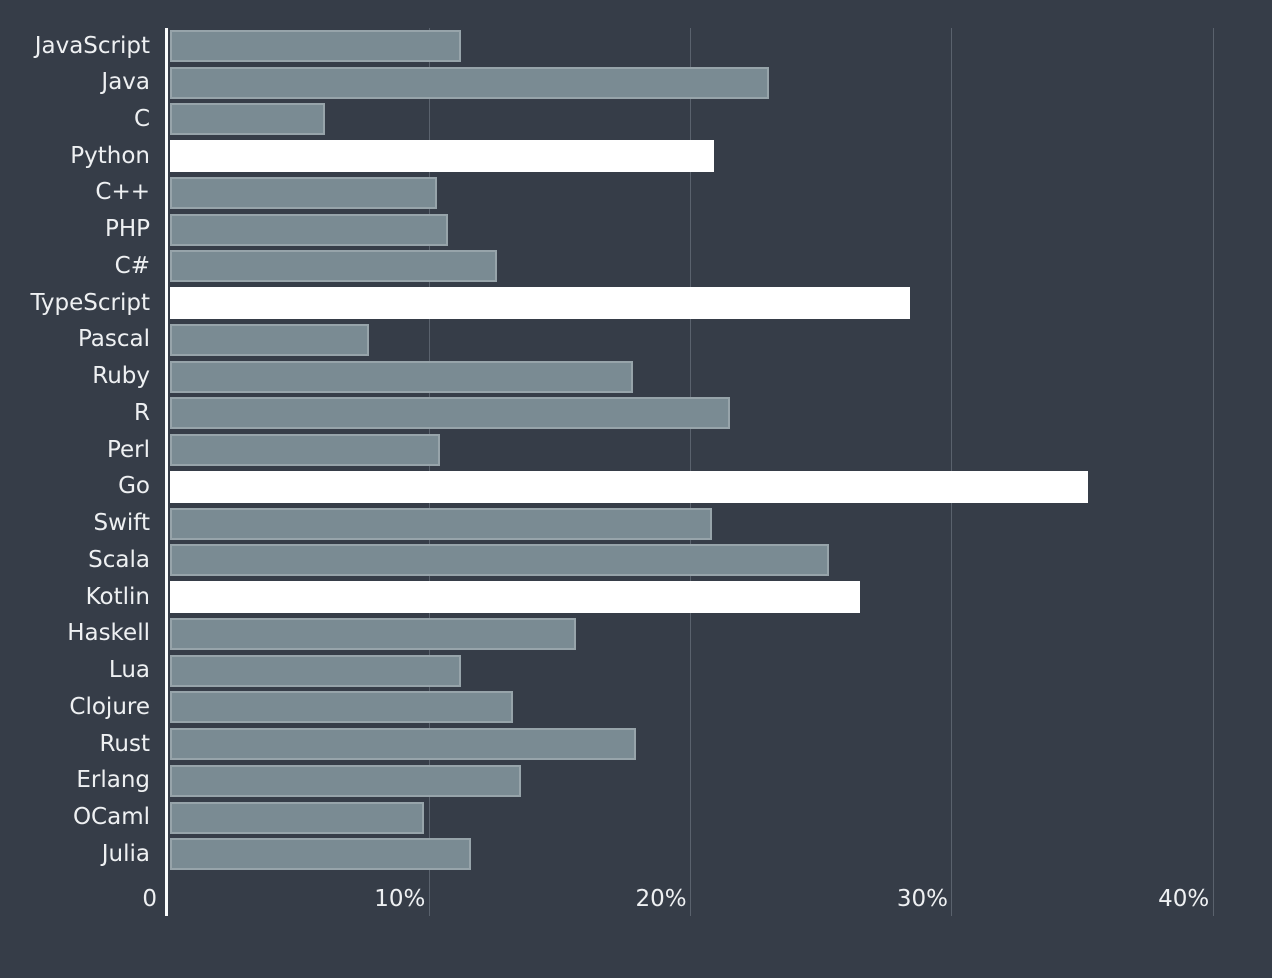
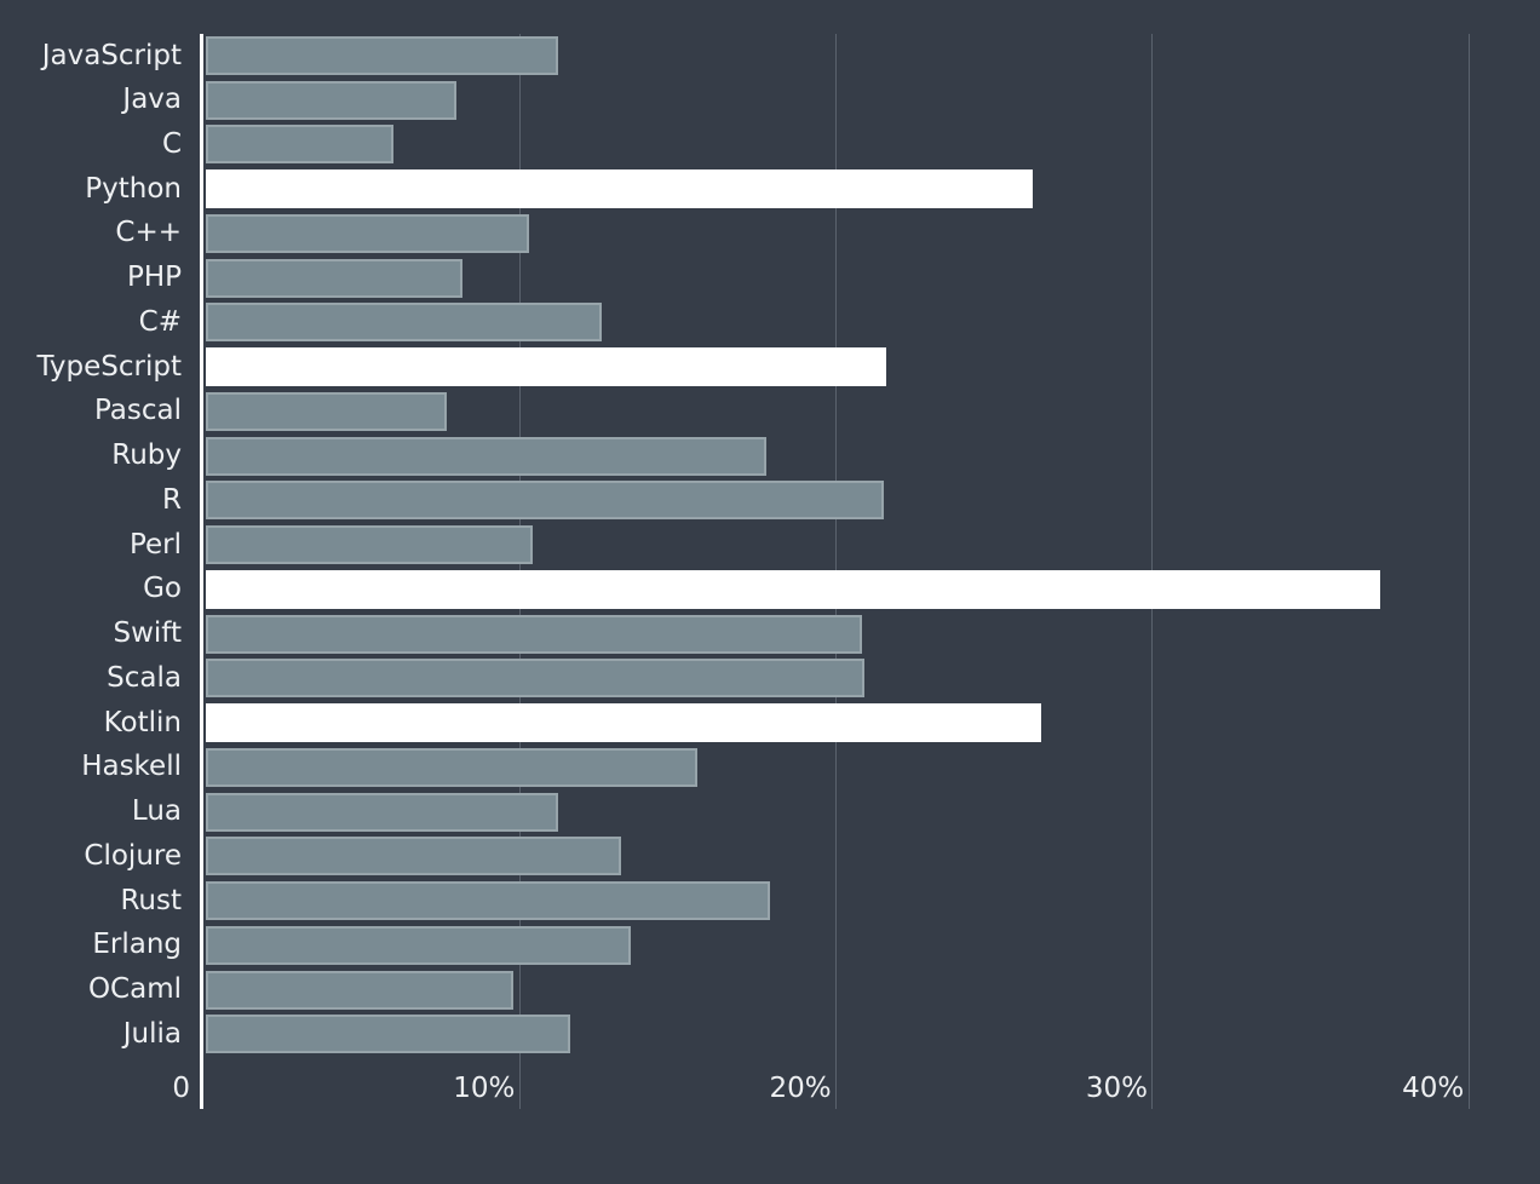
Java: 23.0% -> 8.0%
Python: 20.9% -> 26.2%
PHP: 10.7% -> 8.2%
TypeScript: 28.4% -> 21.6%
Go: 35.2% -> 37.2%
Scala: 25.3% -> 20.9%
